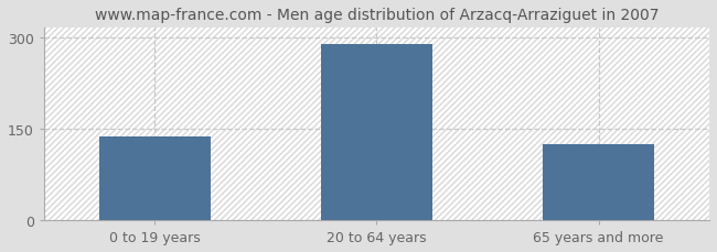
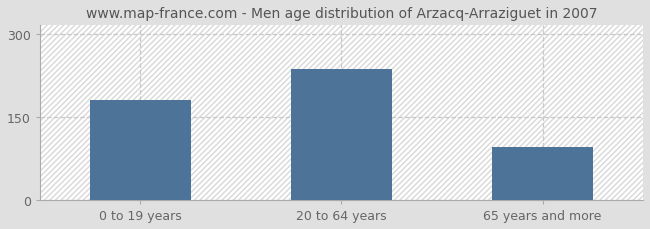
0 to 19 years: 137 -> 180
20 to 64 years: 288 -> 236
65 years and more: 124 -> 96
